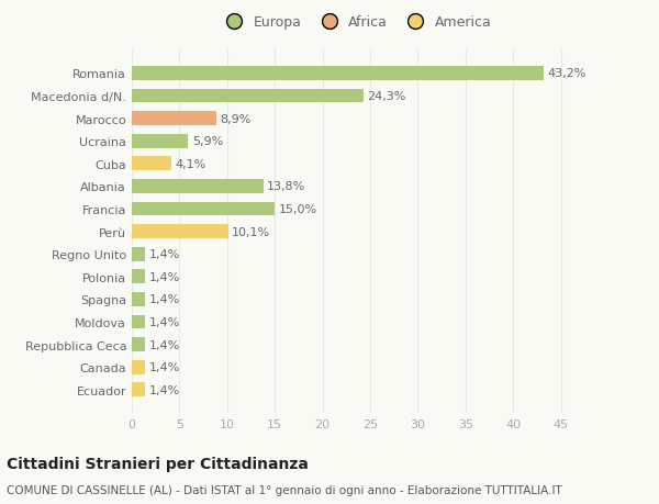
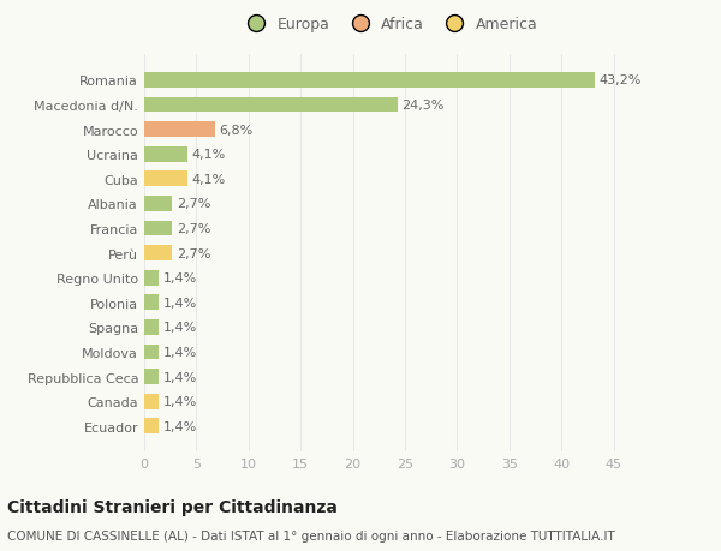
Marocco: 8,9% -> 6,8%
Ucraina: 5,9% -> 4,1%
Albania: 13,8% -> 2,7%
Francia: 15,0% -> 2,7%
Perù: 10,1% -> 2,7%
